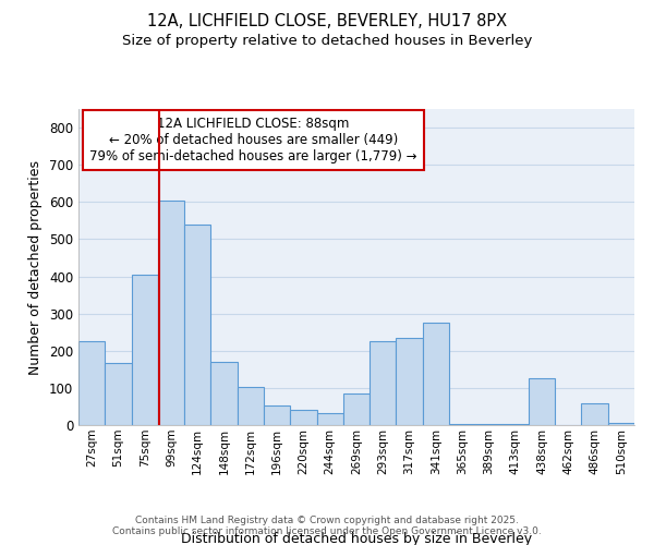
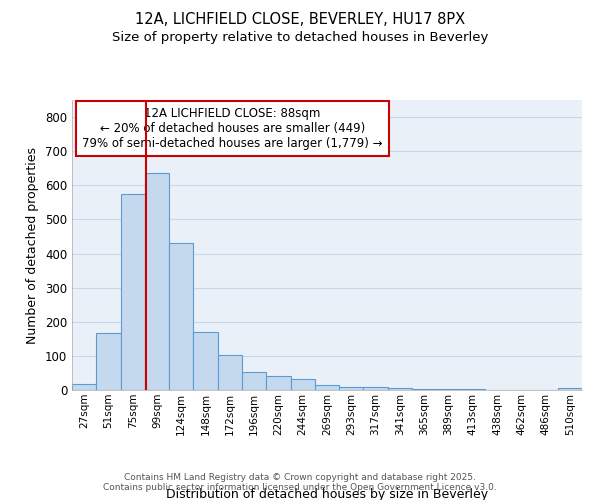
27sqm: 225 -> 18
75sqm: 405 -> 575
99sqm: 605 -> 635
124sqm: 540 -> 430
269sqm: 85 -> 14
293sqm: 225 -> 10
317sqm: 235 -> 8
341sqm: 275 -> 5
438sqm: 125 -> 1
486sqm: 60 -> 1
